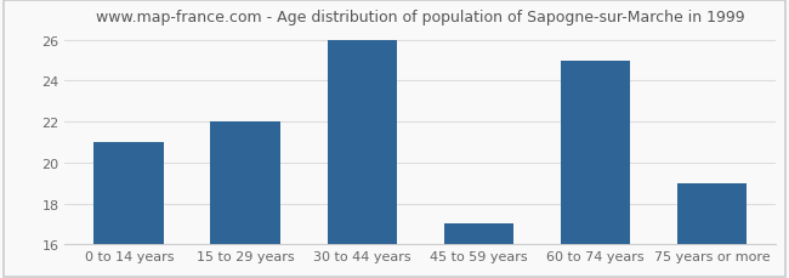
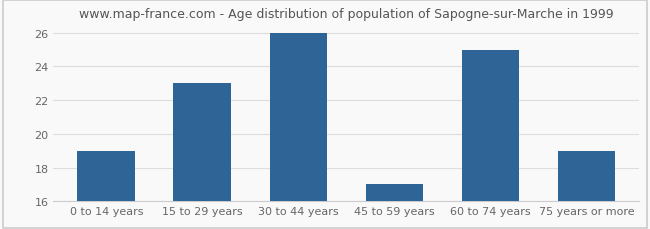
0 to 14 years: 21 -> 19
15 to 29 years: 22 -> 23
